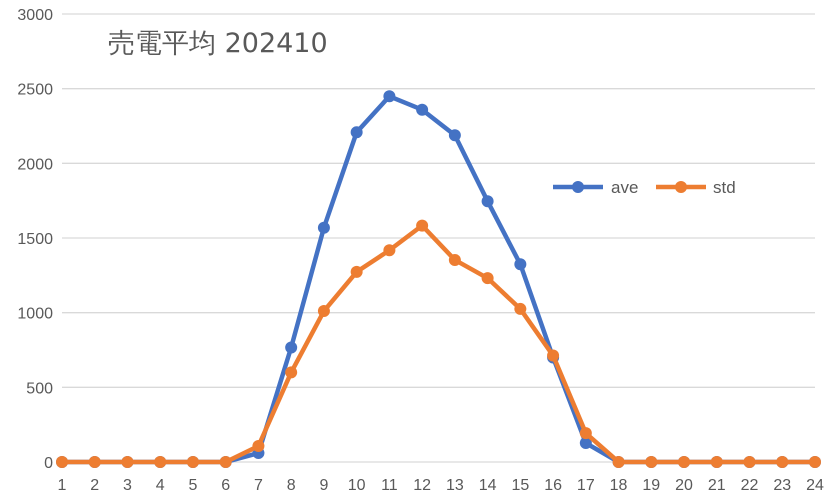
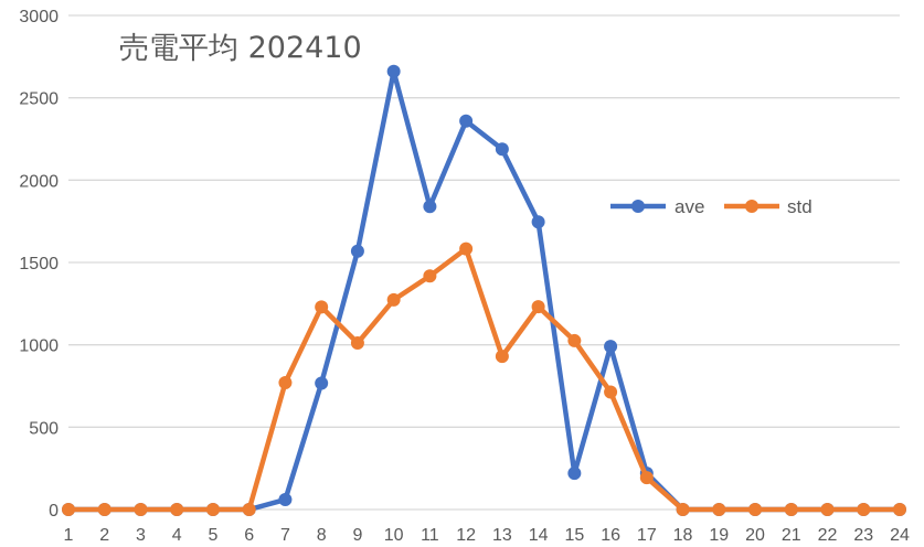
std/7: 110 -> 770
std/8: 600 -> 1230
ave/10: 2210 -> 2660
ave/11: 2450 -> 1840
std/13: 1350 -> 930
ave/15: 1320 -> 220
ave/16: 700 -> 990
ave/17: 130 -> 220
